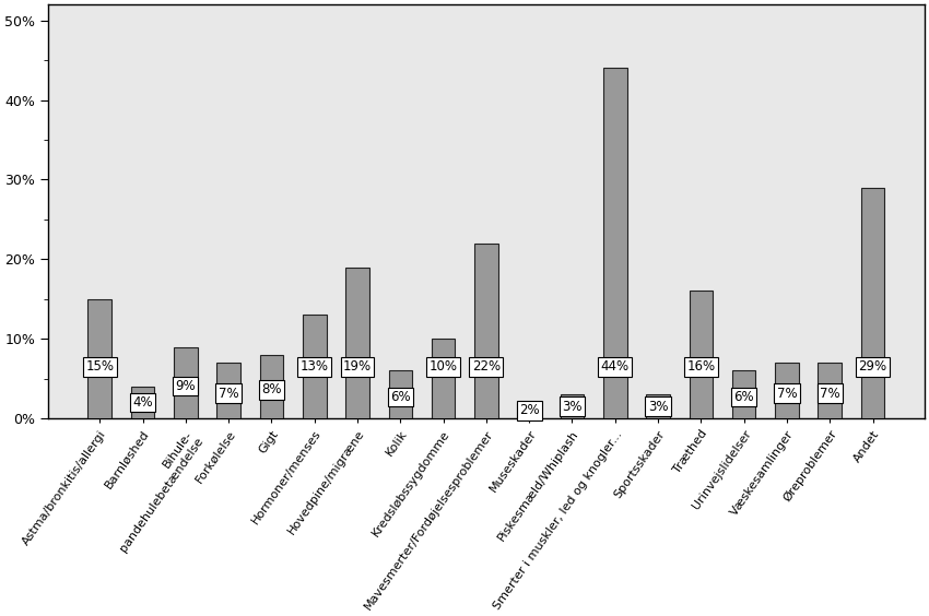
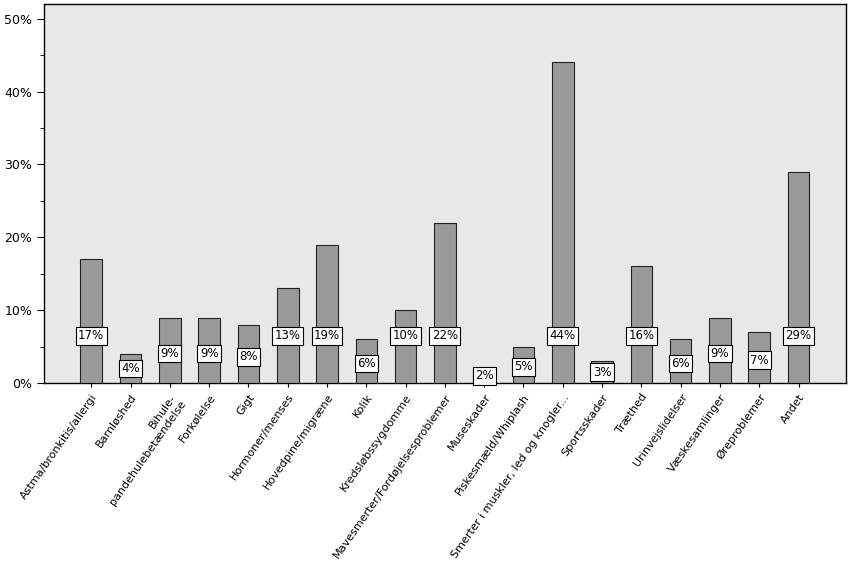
Astma/bronkitis/allergi: 15% -> 17%
Forkølelse: 7% -> 9%
Piskesmæld/Whiplash: 3% -> 5%
Væskesamlinger: 7% -> 9%
